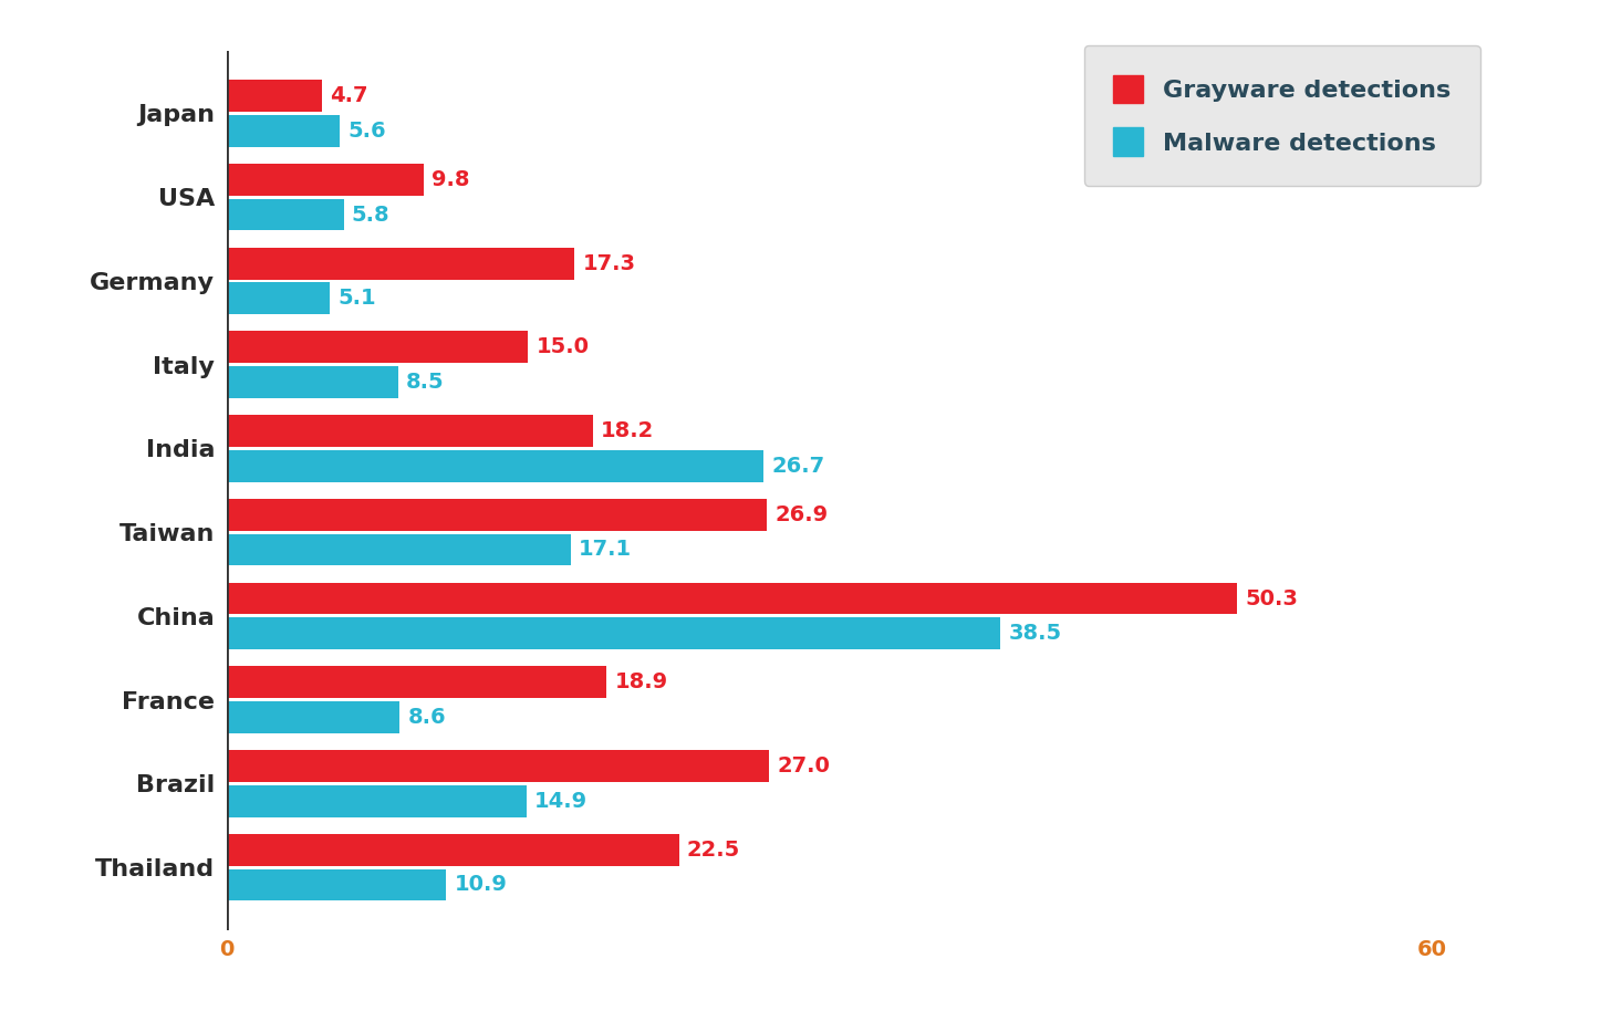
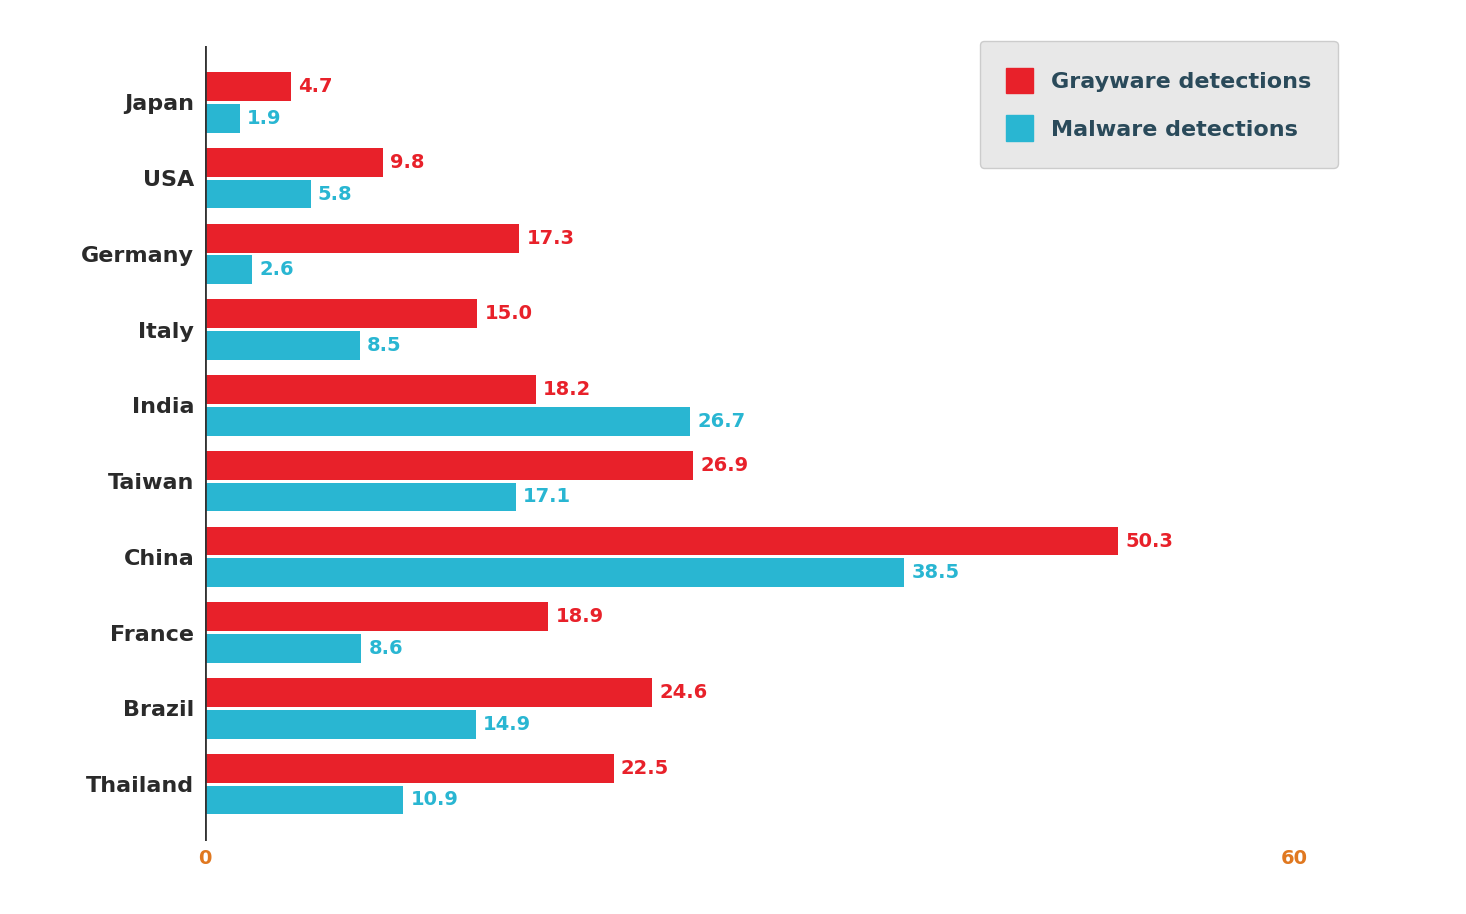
Malware detections/Japan: 5.6 -> 1.9
Malware detections/Germany: 5.1 -> 2.6
Grayware detections/Brazil: 27.0 -> 24.6
